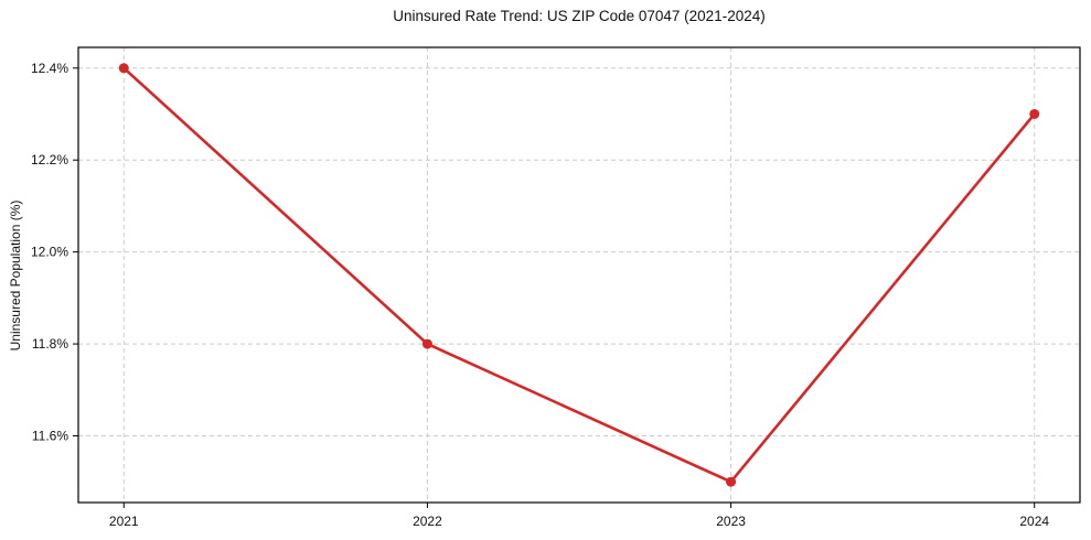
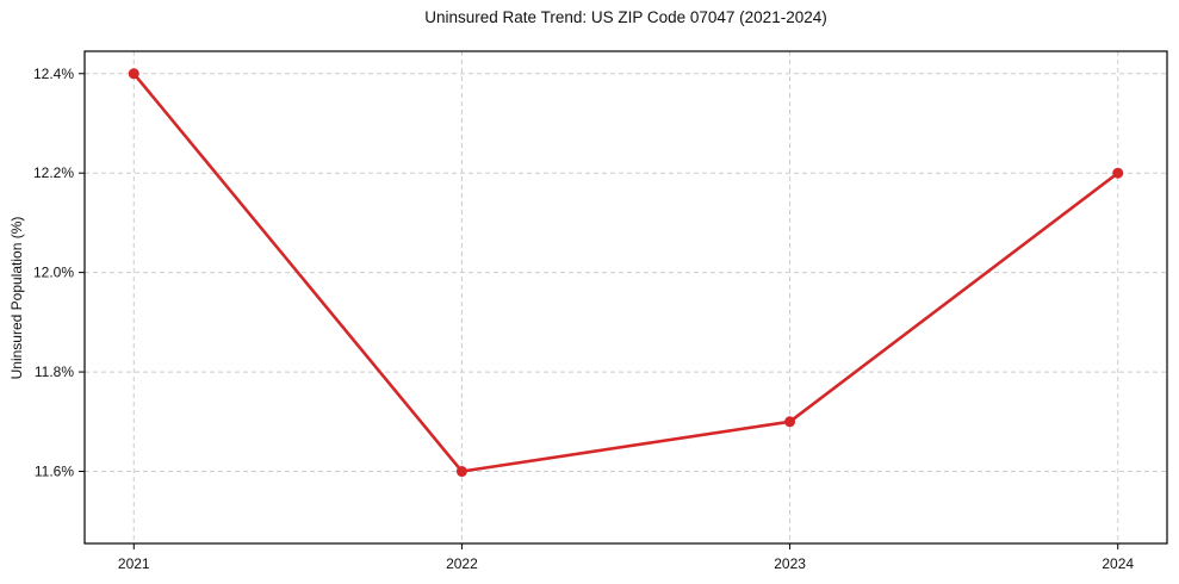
2022: 11.8% -> 11.6%
2023: 11.5% -> 11.7%
2024: 12.3% -> 12.2%
